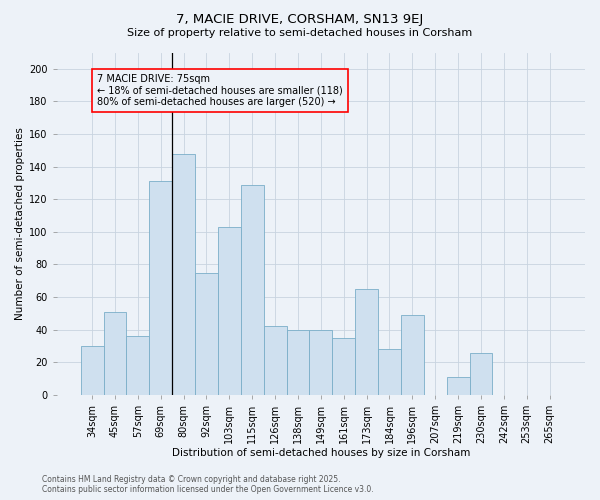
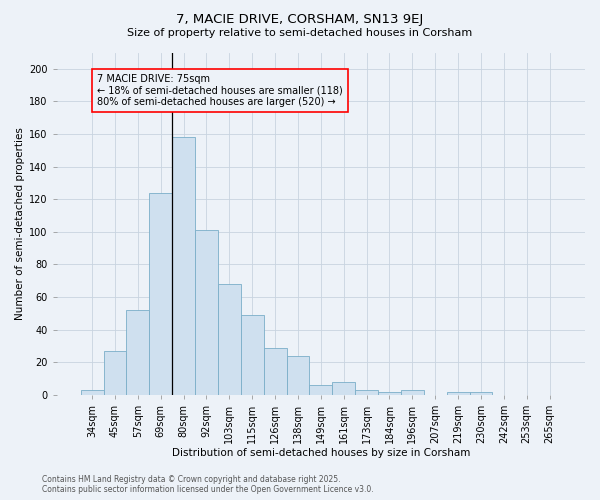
34sqm: 30 -> 3
45sqm: 51 -> 27
57sqm: 36 -> 52
69sqm: 131 -> 124
80sqm: 148 -> 158
92sqm: 75 -> 101
103sqm: 103 -> 68
115sqm: 129 -> 49
126sqm: 42 -> 29
138sqm: 40 -> 24
149sqm: 40 -> 6
161sqm: 35 -> 8
173sqm: 65 -> 3
184sqm: 28 -> 2
196sqm: 49 -> 3
219sqm: 11 -> 2
230sqm: 26 -> 2
